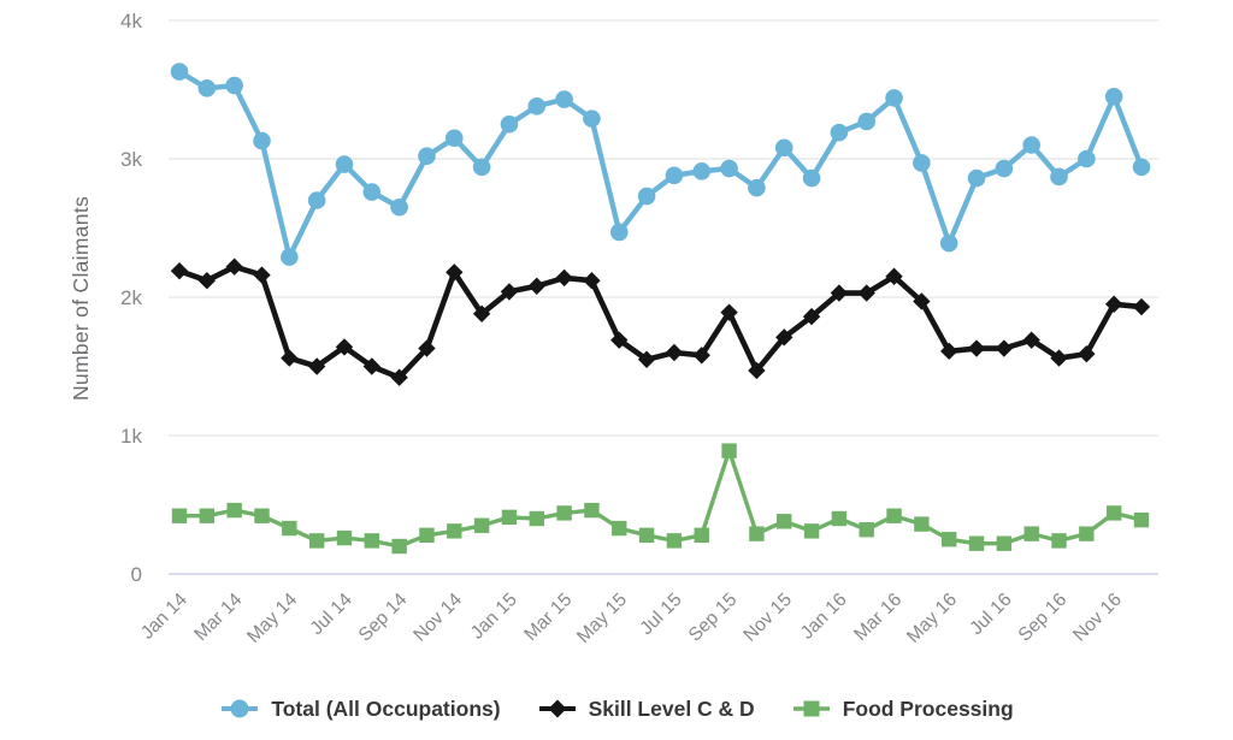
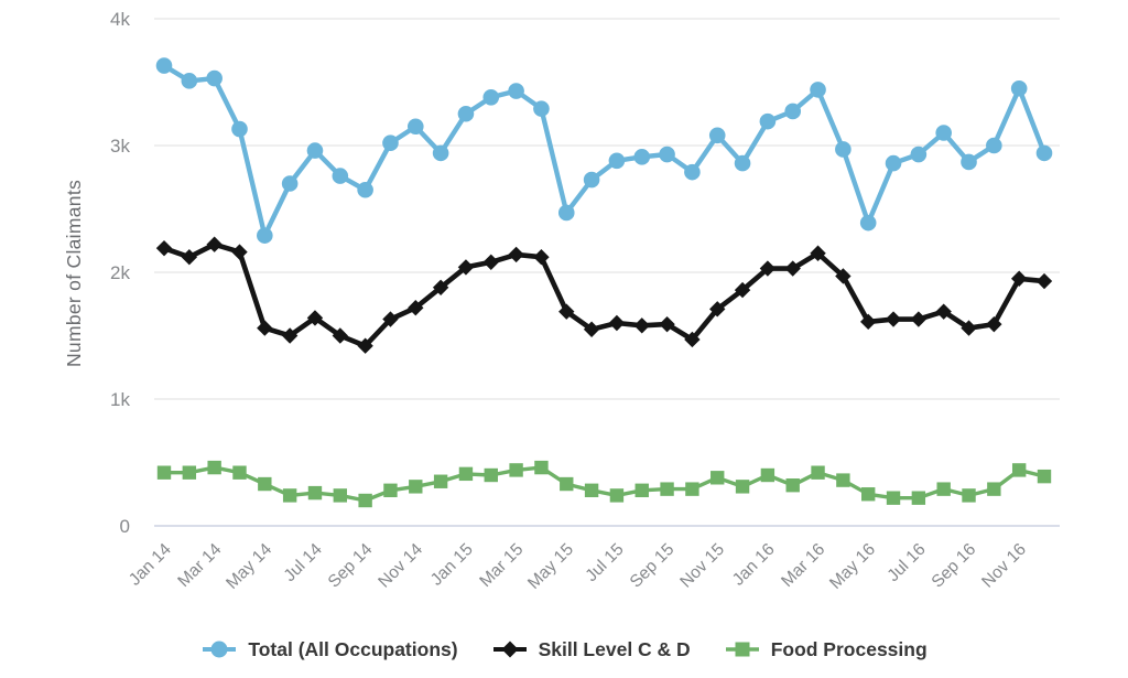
Skill Level C & D/Nov 14: 2.18k -> 1.72k
Skill Level C & D/Sep 15: 1.89k -> 1.59k
Food Processing/Sep 15: 0.89k -> 0.29k
